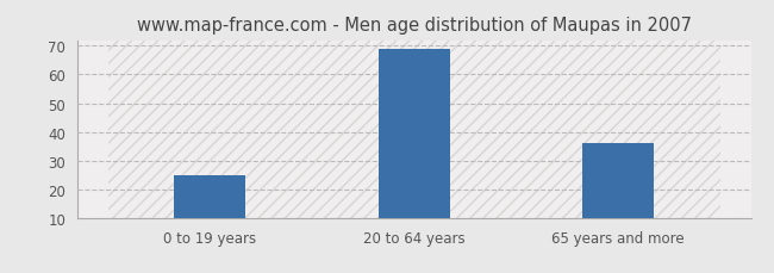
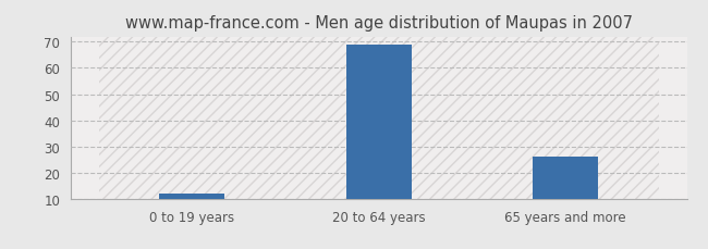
0 to 19 years: 25 -> 12
65 years and more: 36 -> 26
